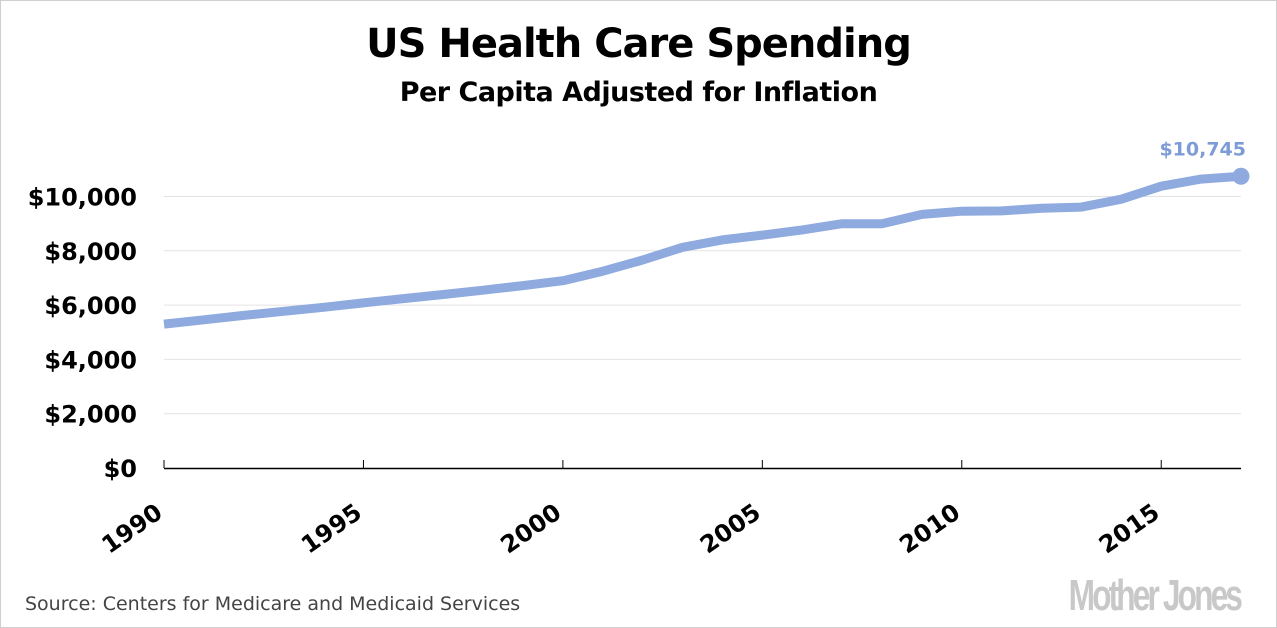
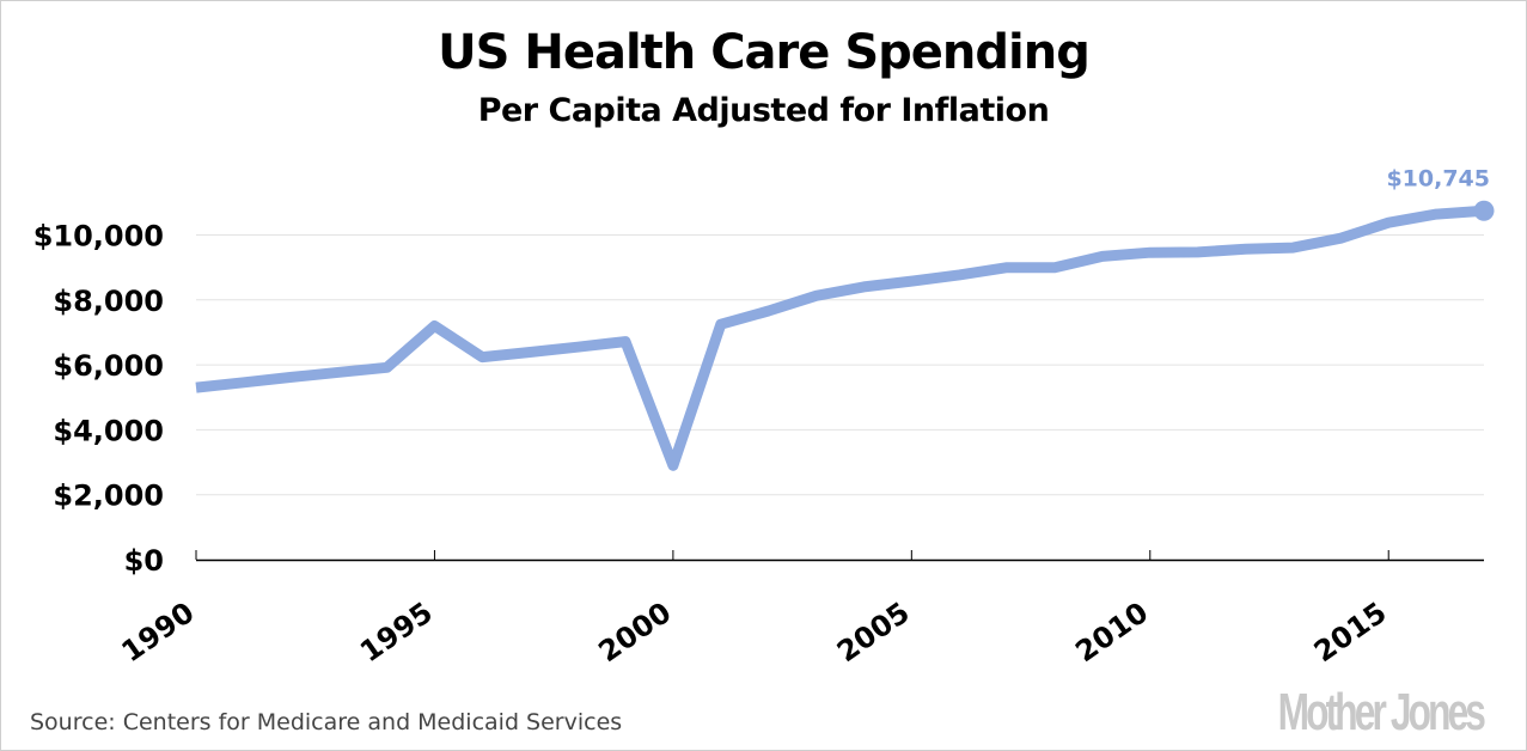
1995: $6100 -> $7200
2000: $6900 -> $2900
